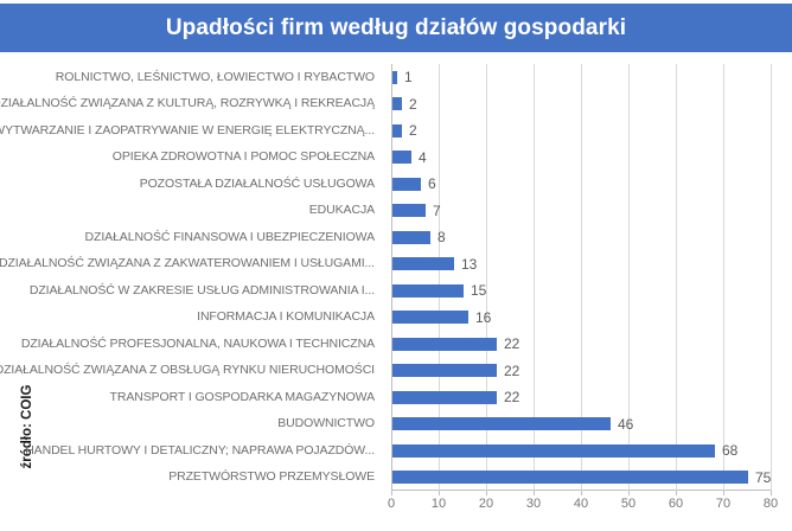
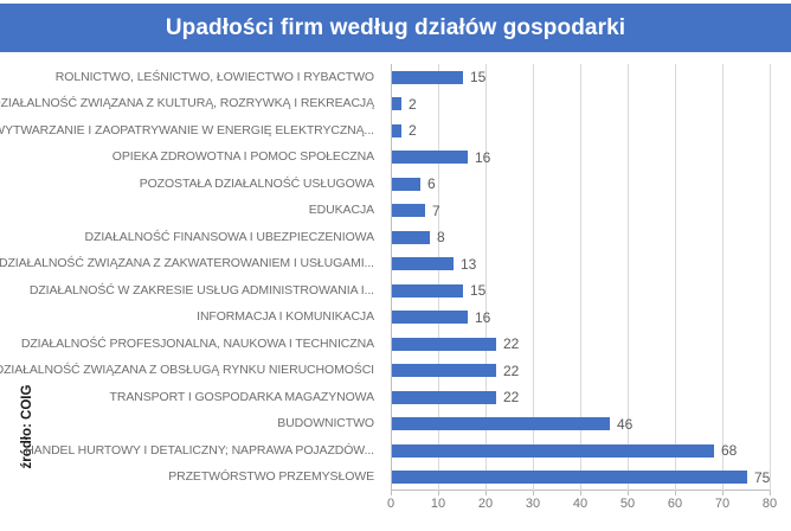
ROLNICTWO, LEŚNICTWO, ŁOWIECTWO I RYBACTWO: 1 -> 15
OPIEKA ZDROWOTNA I POMOC SPOŁECZNA: 4 -> 16
